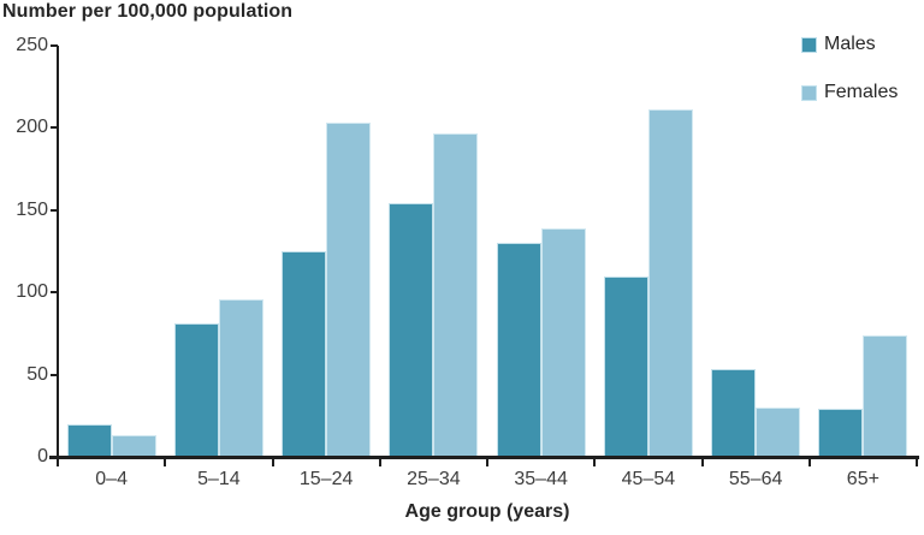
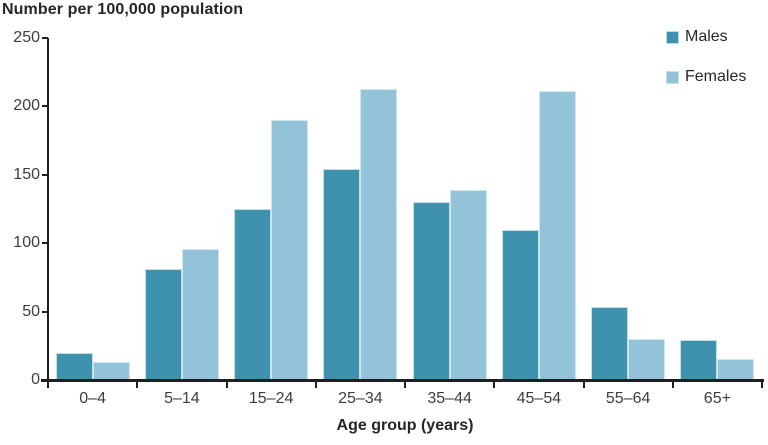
Females/15–24: 203 -> 190
Females/25–34: 197 -> 213
Females/65+: 74 -> 15
